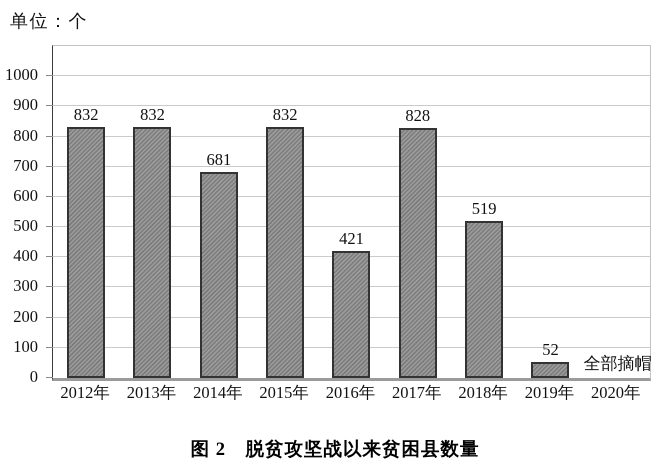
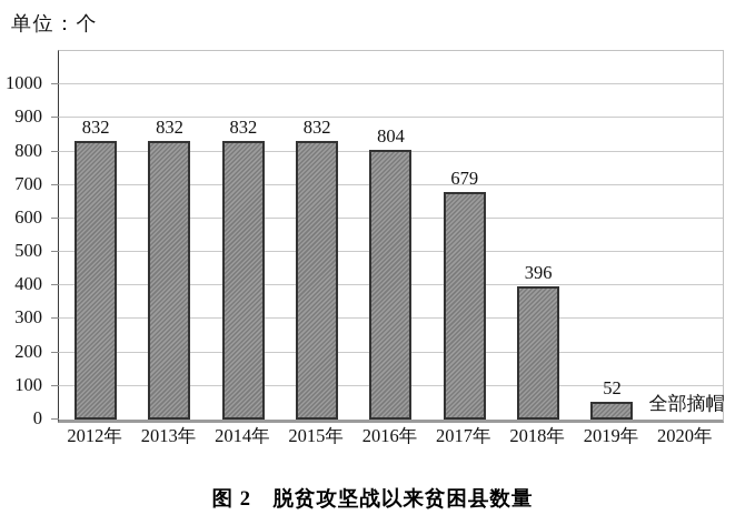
2014年: 681 -> 832
2016年: 421 -> 804
2017年: 828 -> 679
2018年: 519 -> 396
